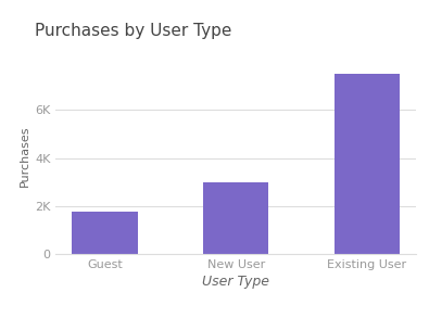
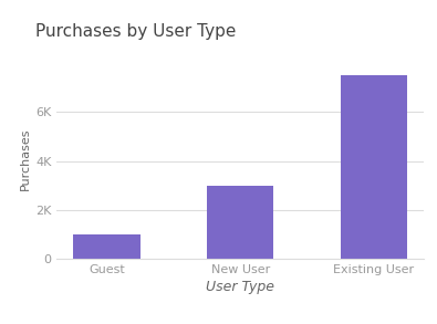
Guest: 1.8K -> 1.0K
